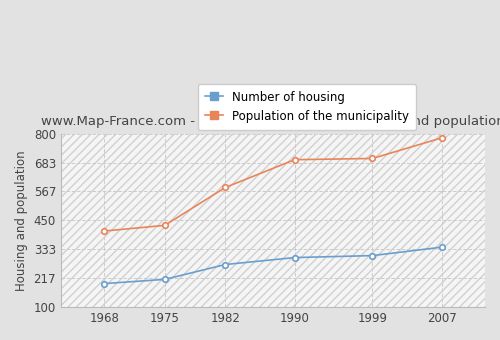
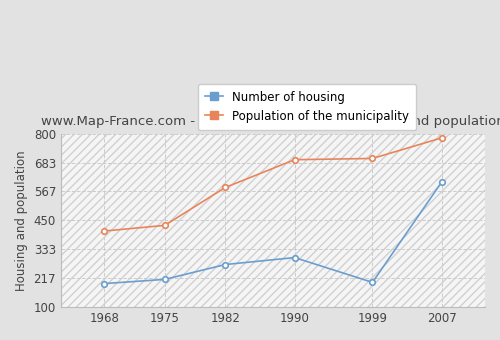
Number of housing/1999: 308 -> 200
Number of housing/2007: 342 -> 605
